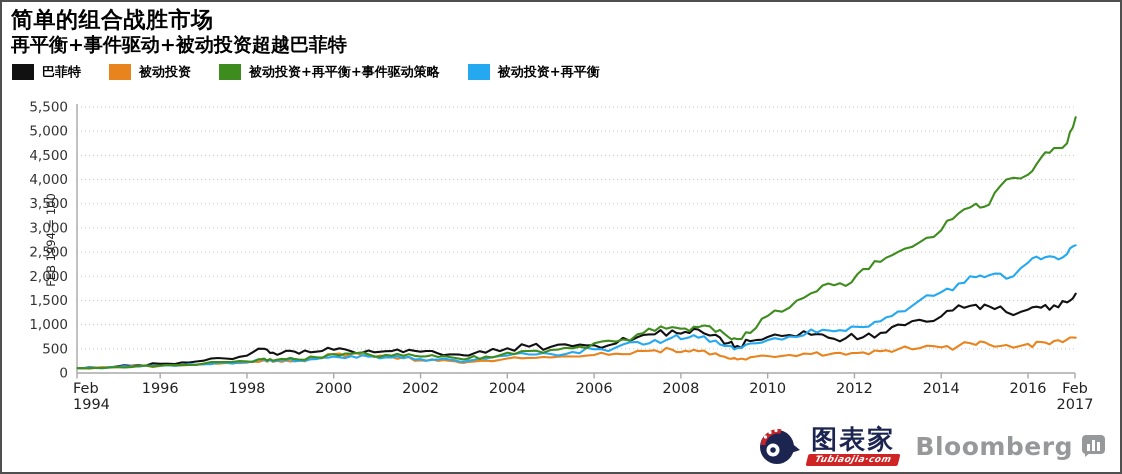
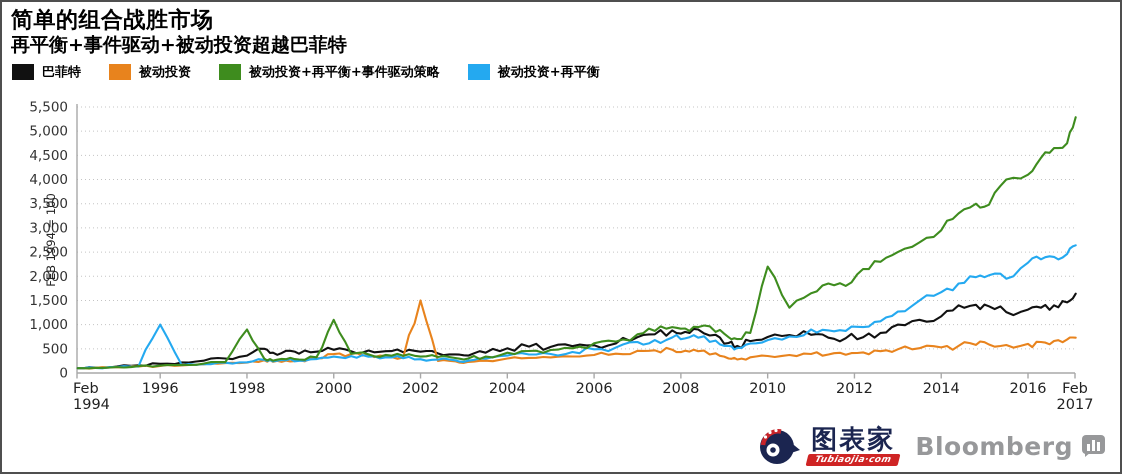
被动投资+再平衡/1996: 100 -> 1000
被动投资+再平衡+事件驱动策略/1998: 200 -> 900
被动投资+再平衡+事件驱动策略/2000: 400 -> 1100
被动投资/2002: 300 -> 1500
被动投资+再平衡+事件驱动策略/2010: 1200 -> 2200
